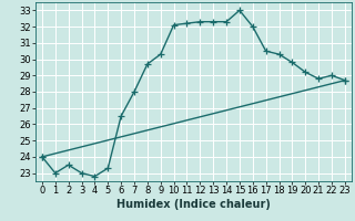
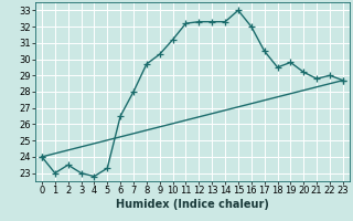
10: 32.1 -> 31.2
18: 30.3 -> 29.5
